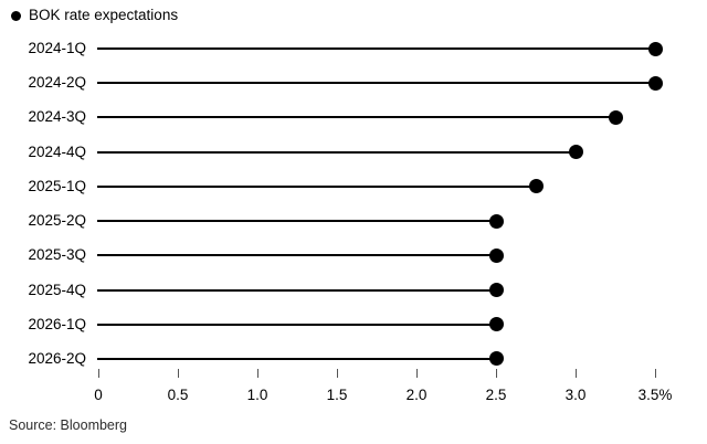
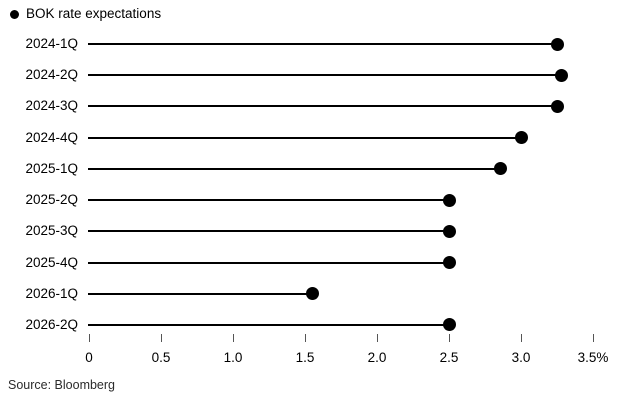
2024-1Q: 3.50% -> 3.25%
2024-2Q: 3.50% -> 3.28%
2025-1Q: 2.75% -> 2.86%
2026-1Q: 2.50% -> 1.55%
